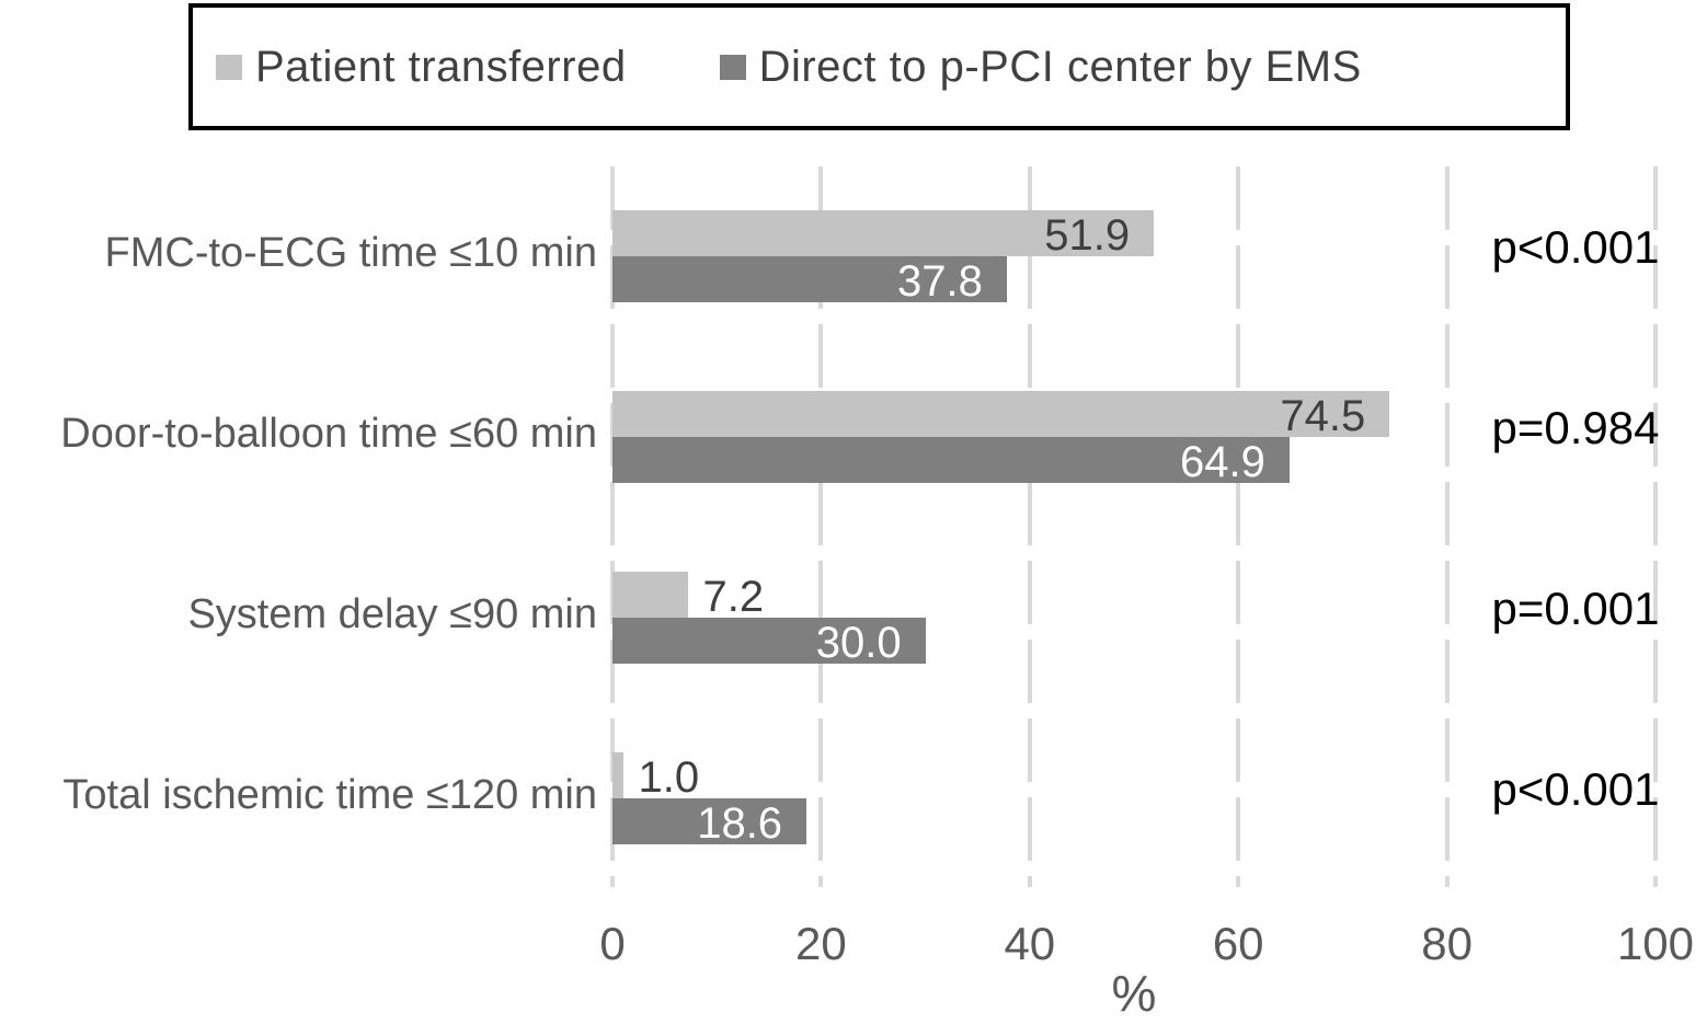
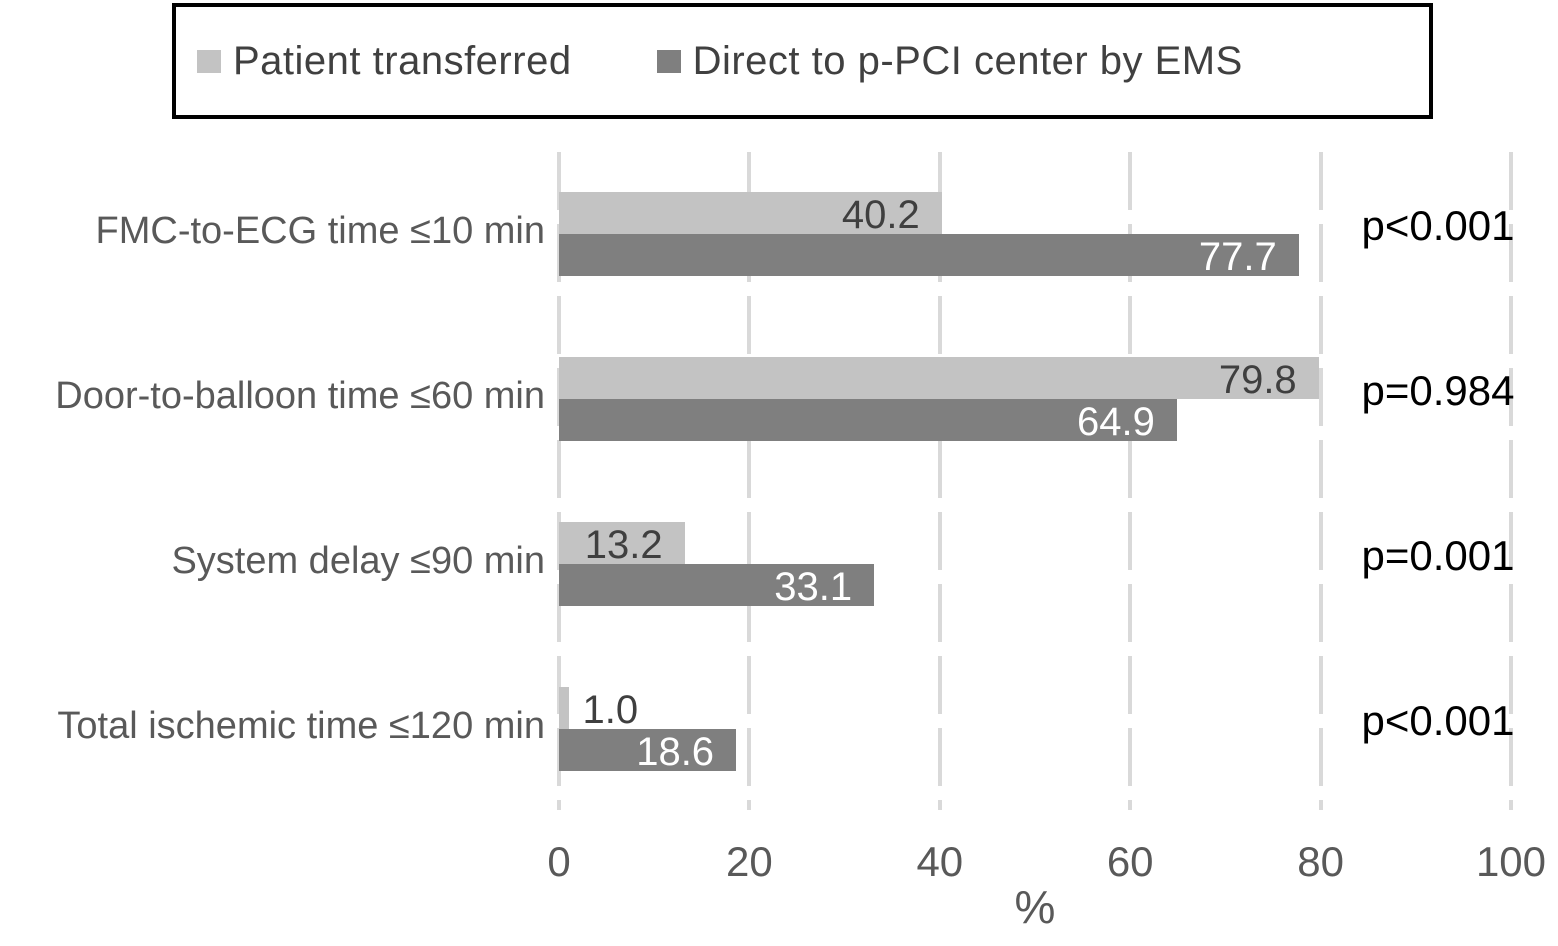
Patient transferred/FMC-to-ECG time ≤10 min: 51.9 -> 40.2
Direct to p-PCI center by EMS/FMC-to-ECG time ≤10 min: 37.8 -> 77.7
Patient transferred/Door-to-balloon time ≤60 min: 74.5 -> 79.8
Patient transferred/System delay ≤90 min: 7.2 -> 13.2
Direct to p-PCI center by EMS/System delay ≤90 min: 30.0 -> 33.1
